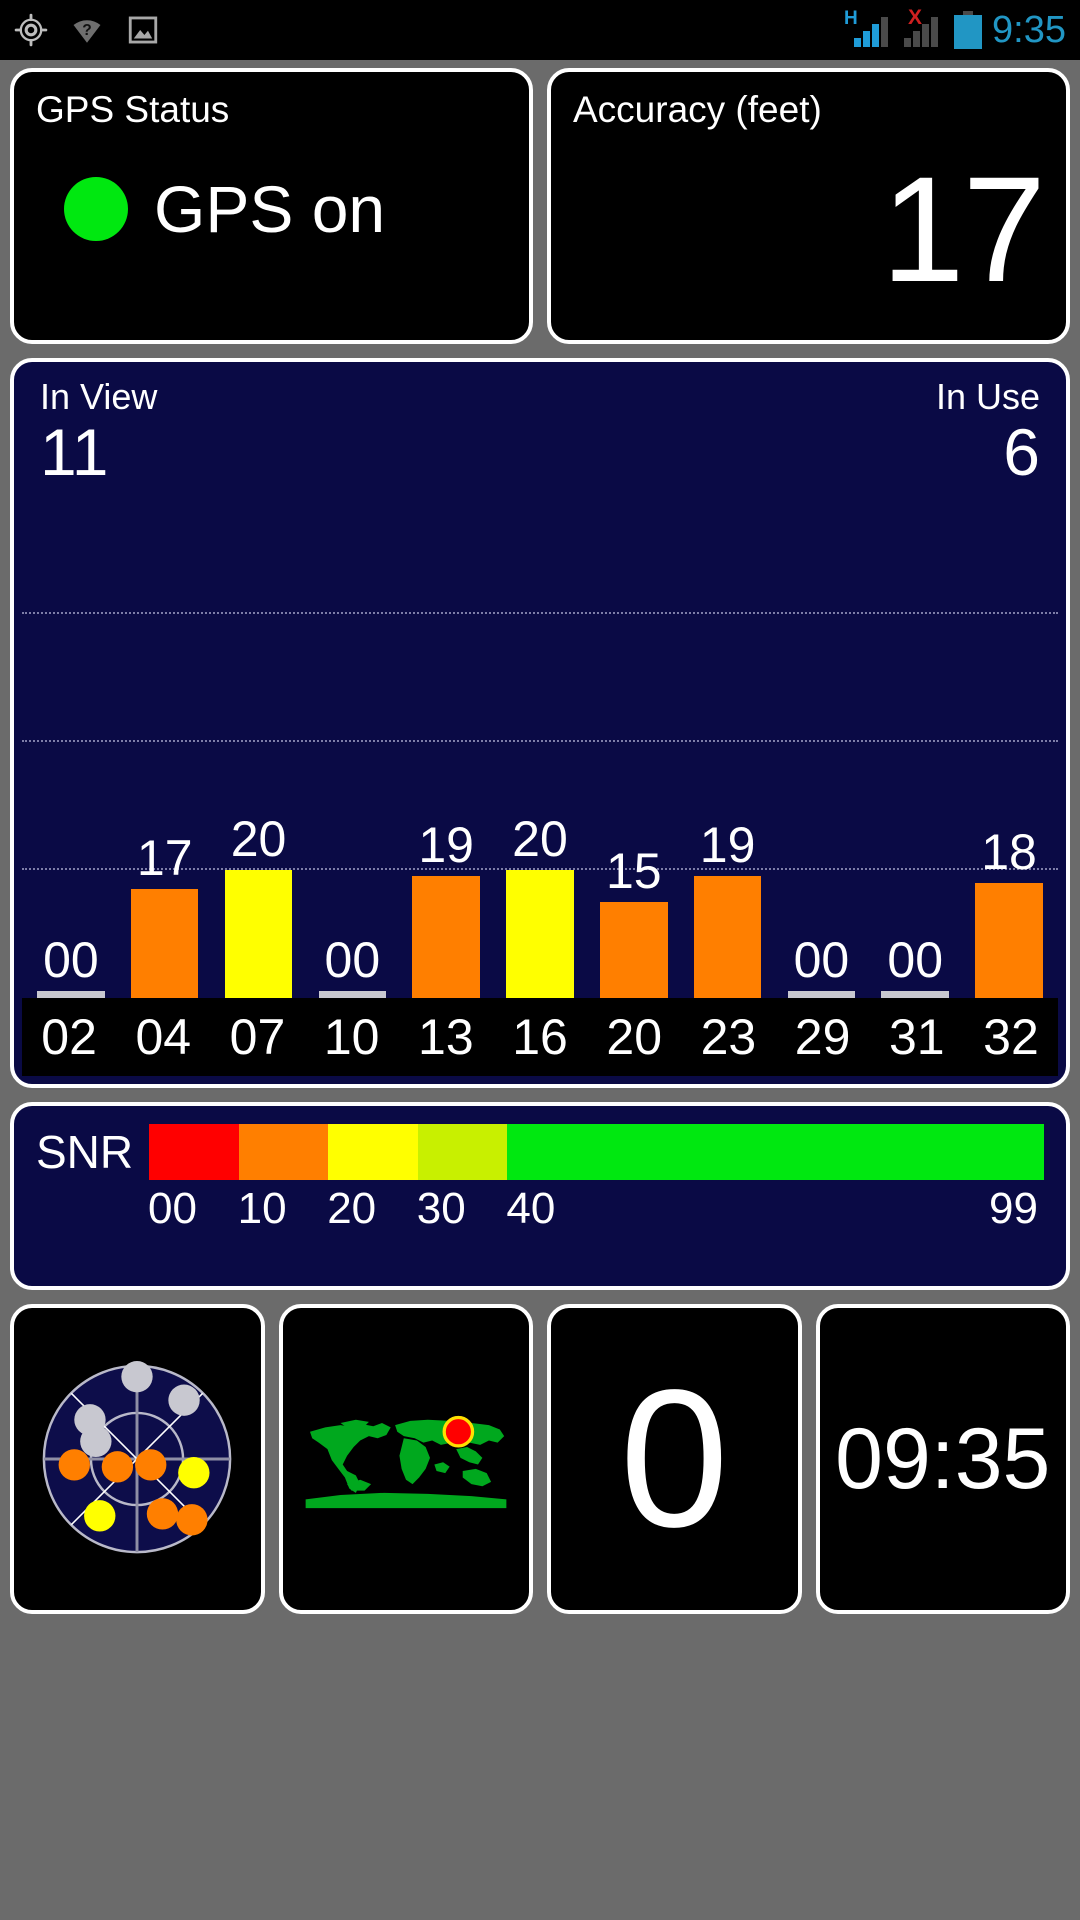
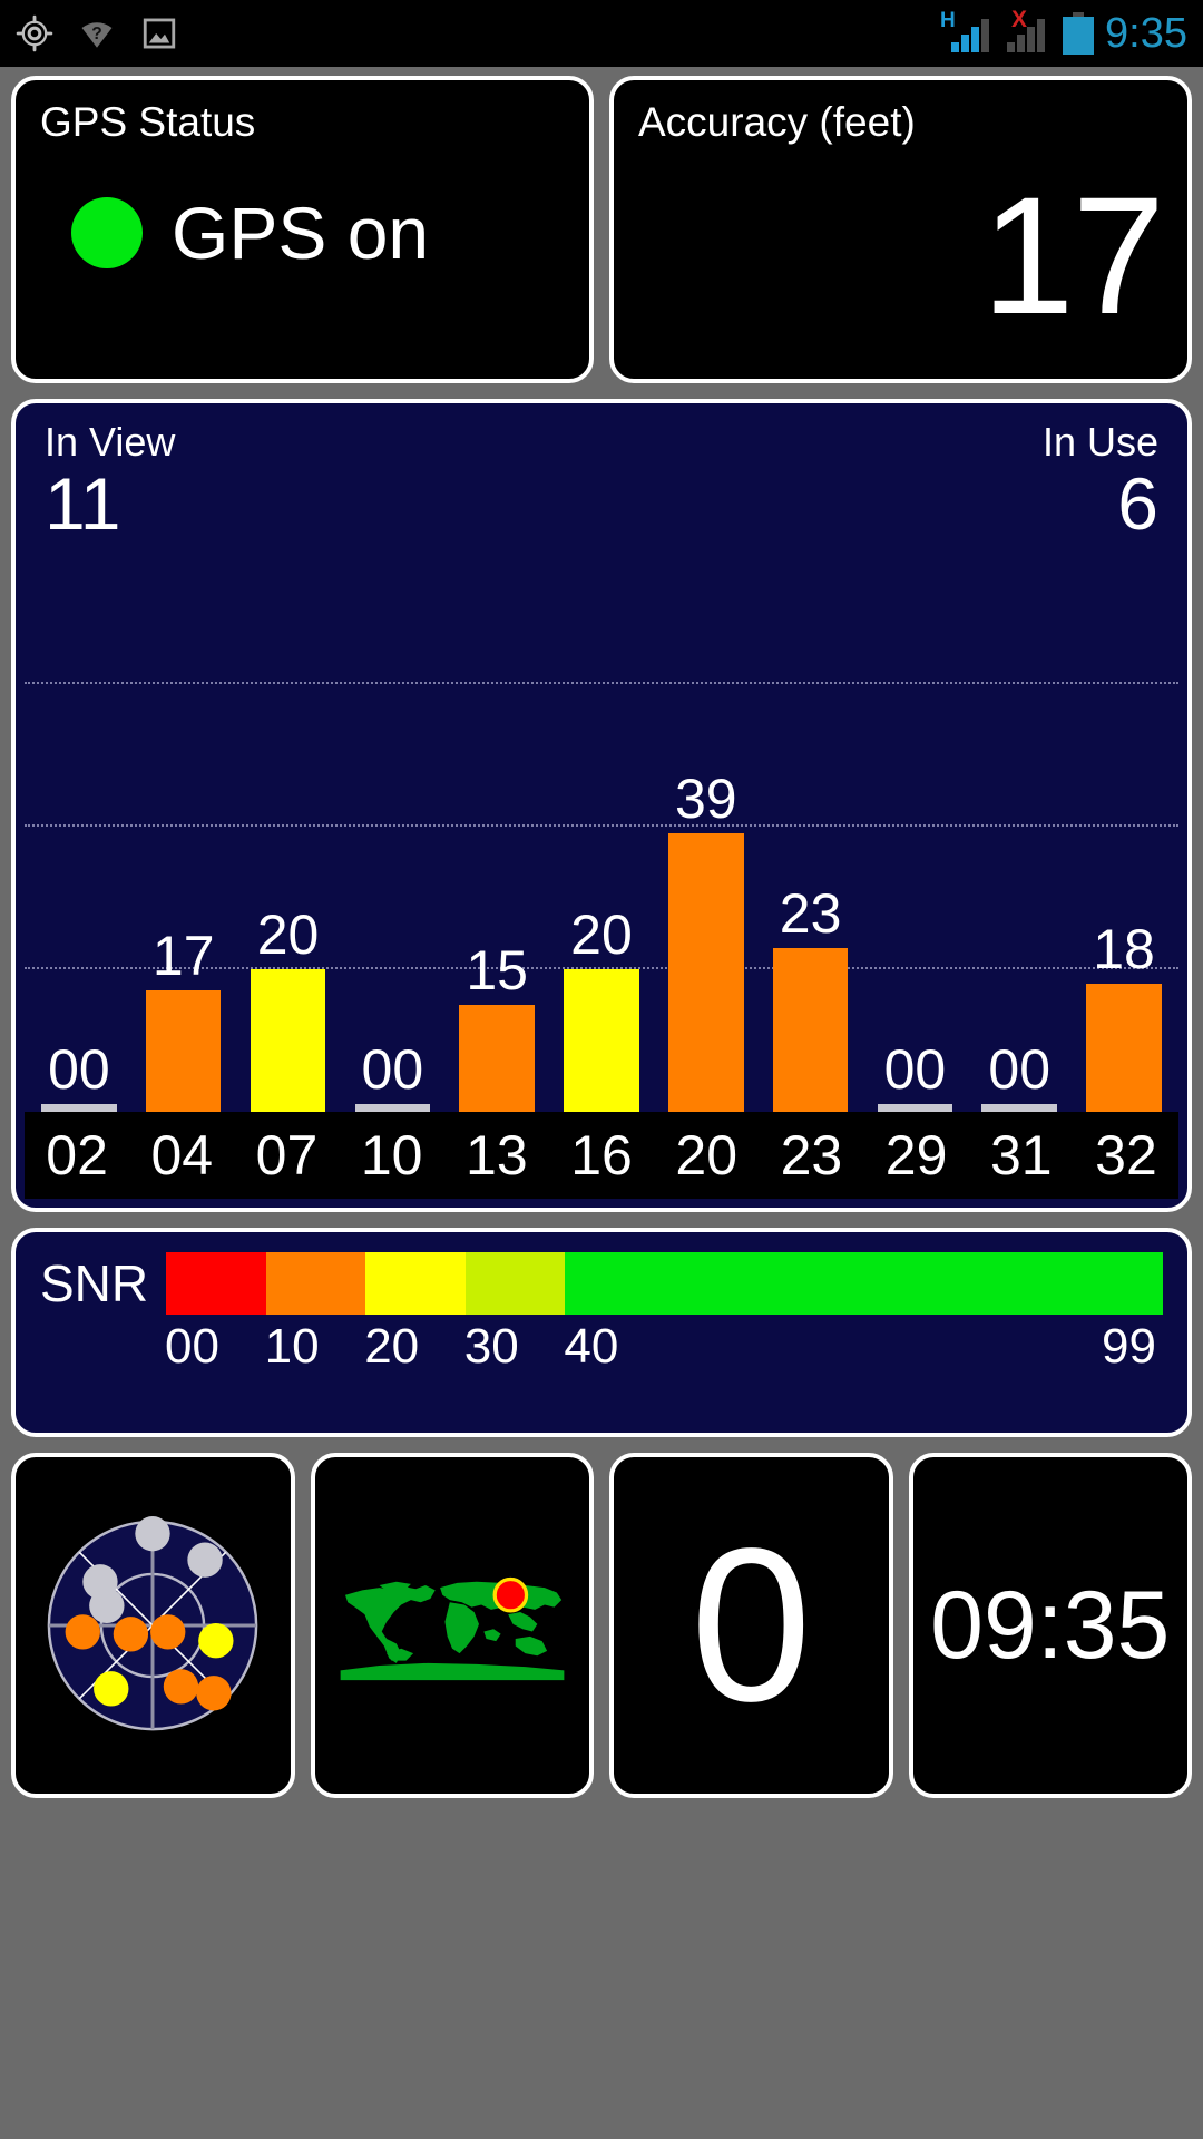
13: 19 -> 15
20: 15 -> 39
23: 19 -> 23
